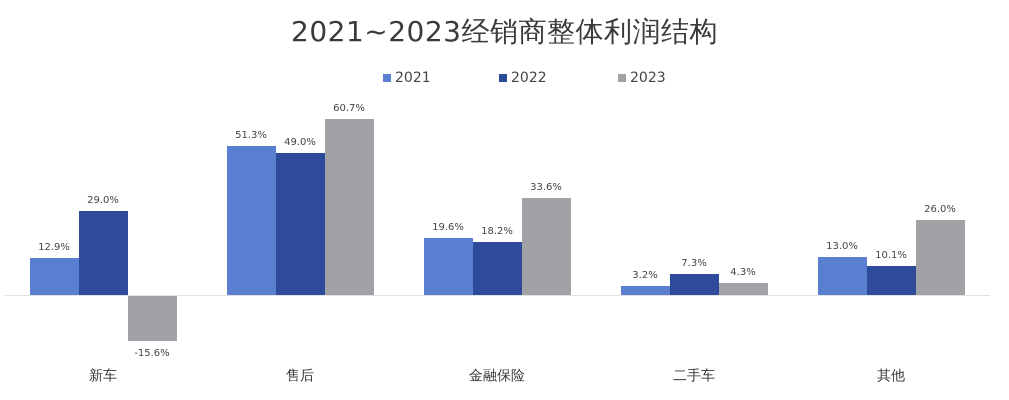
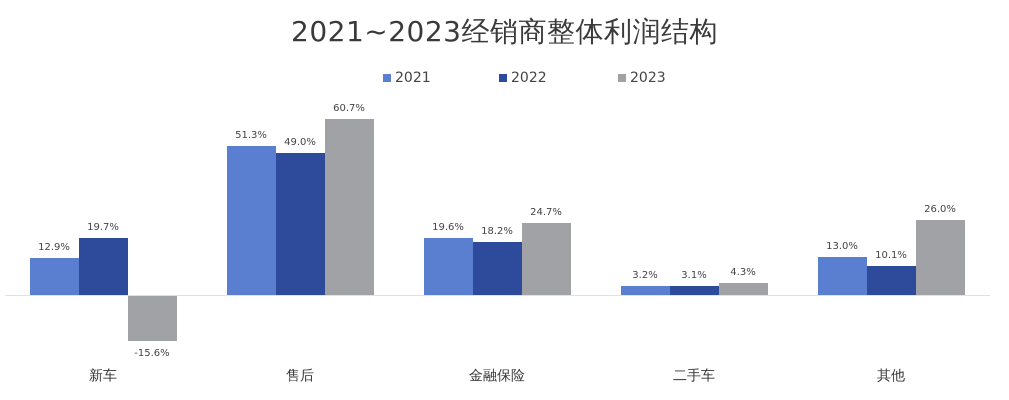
2022/新车: 29.0% -> 19.7%
2023/金融保险: 33.6% -> 24.7%
2022/二手车: 7.3% -> 3.1%
